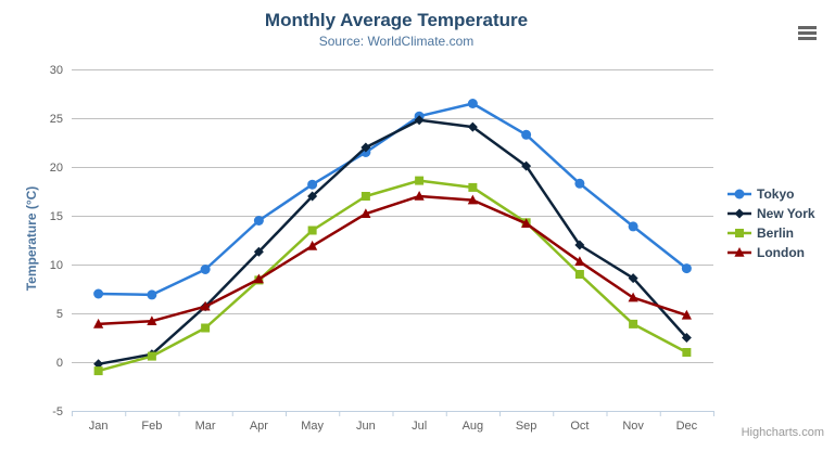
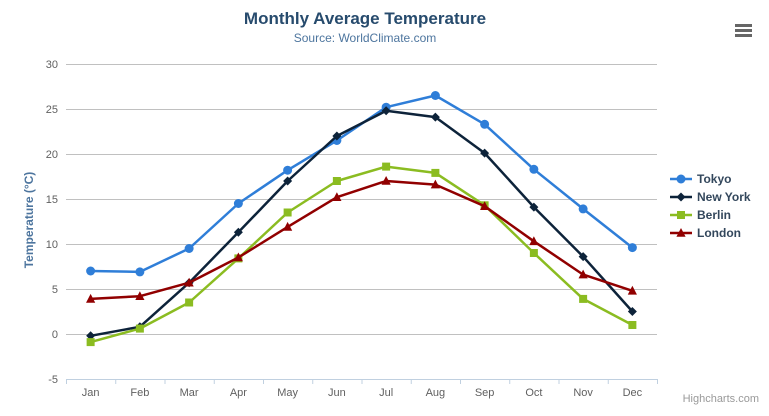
New York/Oct: 12 -> 14
